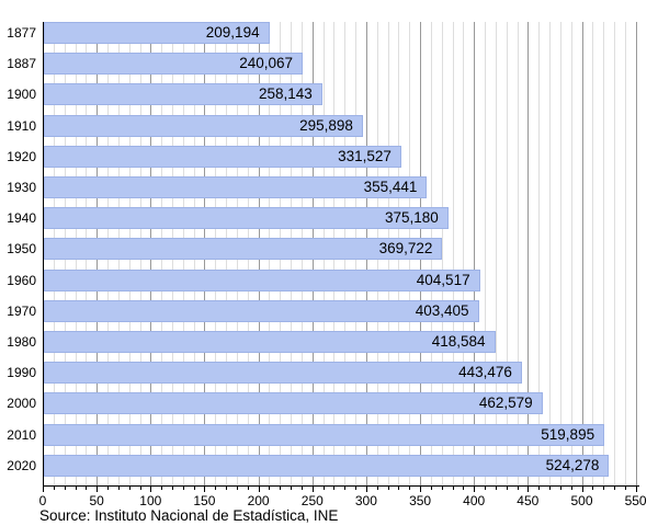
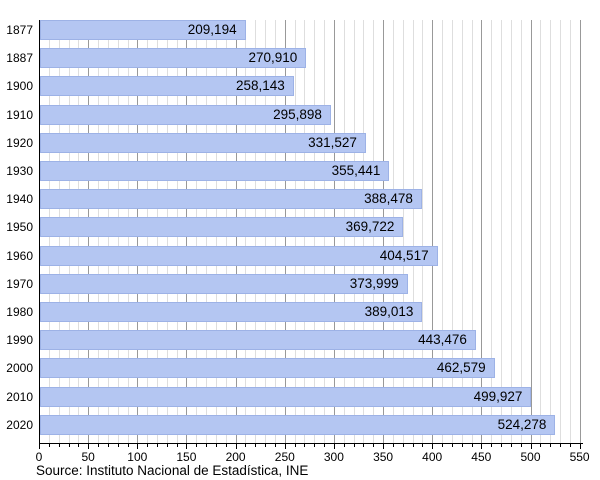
1887: 240,067 -> 270,910
1940: 375,180 -> 388,478
1970: 403,405 -> 373,999
1980: 418,584 -> 389,013
2010: 519,895 -> 499,927
